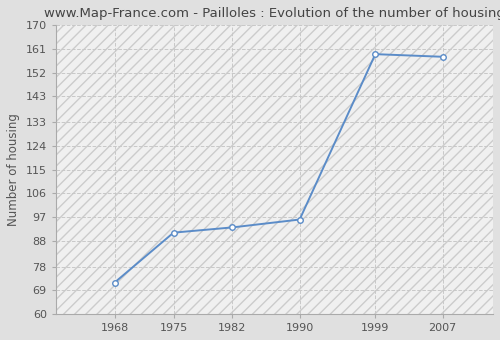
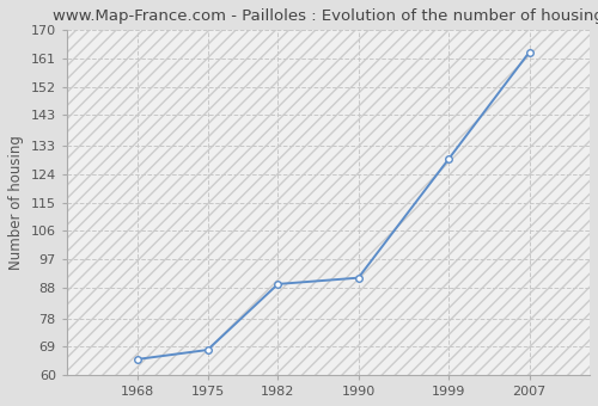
1968: 72 -> 65
1975: 91 -> 68
1982: 93 -> 89
1990: 96 -> 91
1999: 159 -> 129
2007: 158 -> 163
